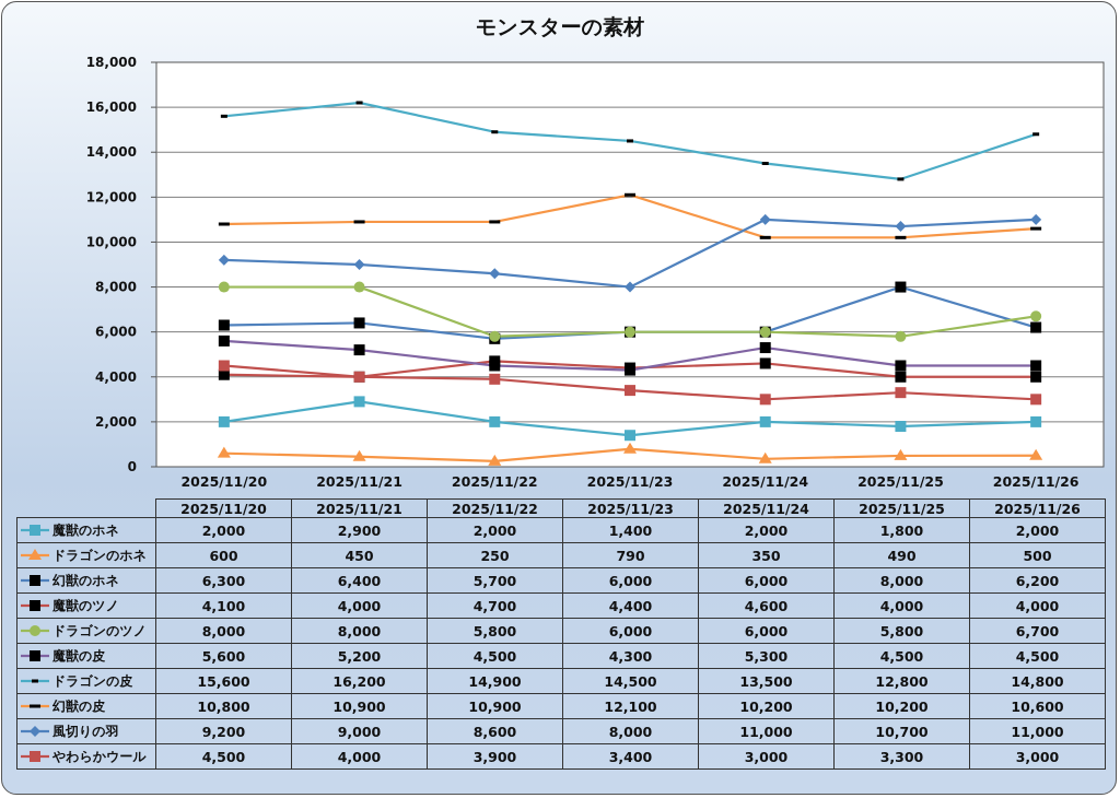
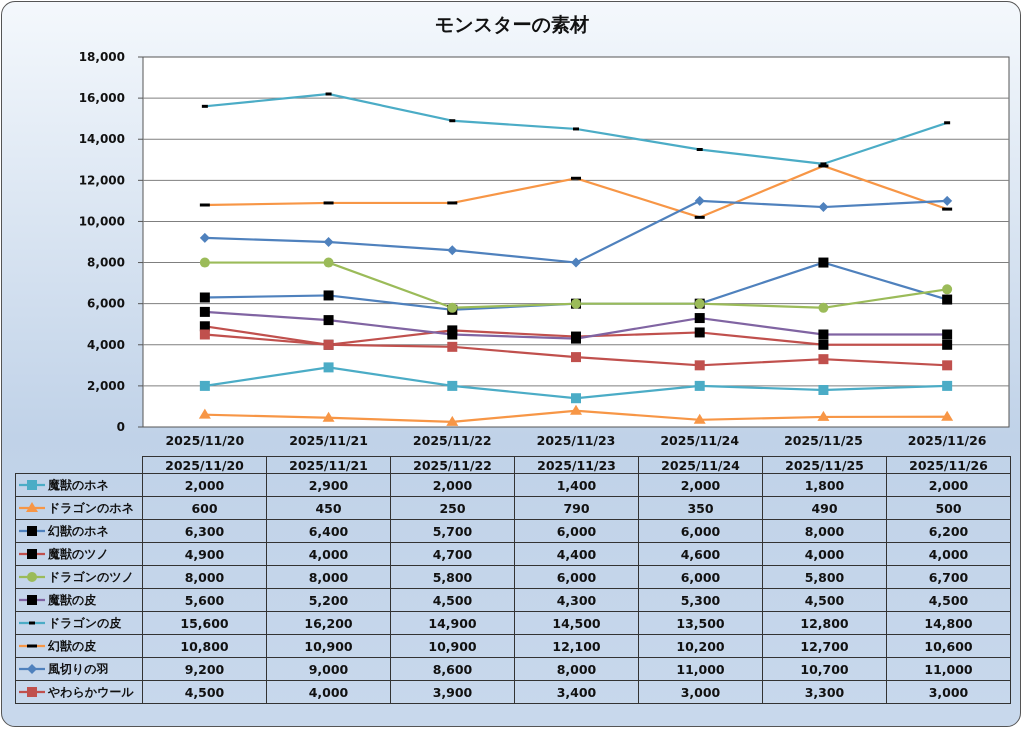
魔獣のツノ/2025/11/20: 4,100 -> 4,900
幻獣の皮/2025/11/25: 10,200 -> 12,700
